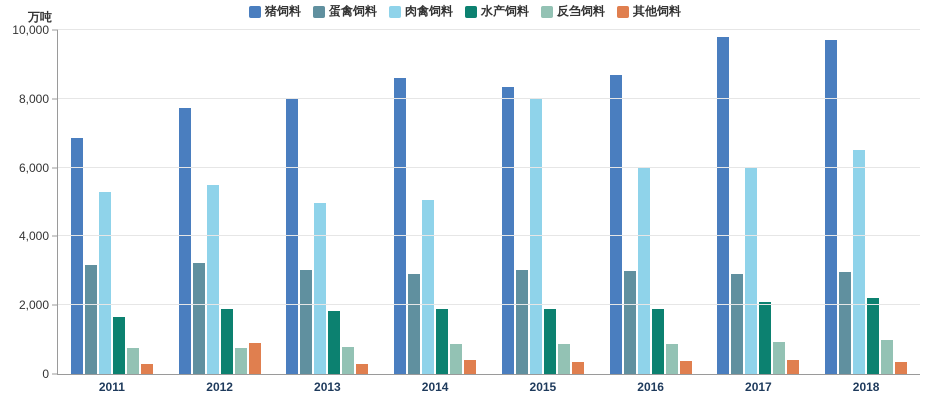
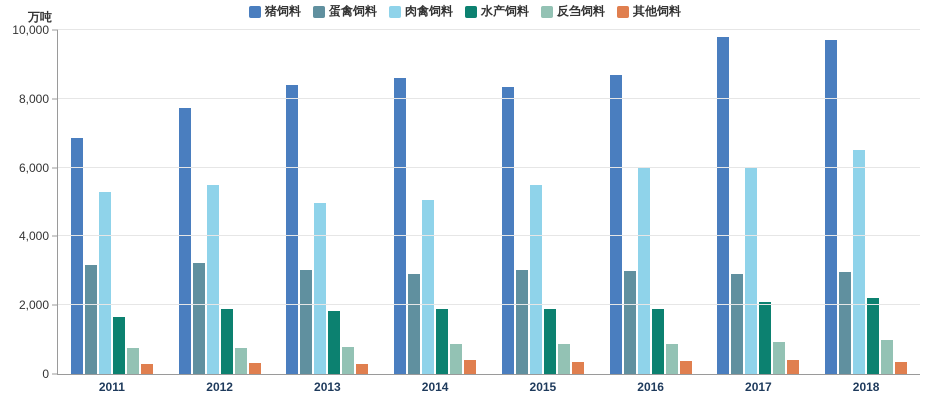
其他饲料/2012: 900 -> 300
猪饲料/2013: 8000 -> 8400
肉禽饲料/2015: 8000 -> 5500
